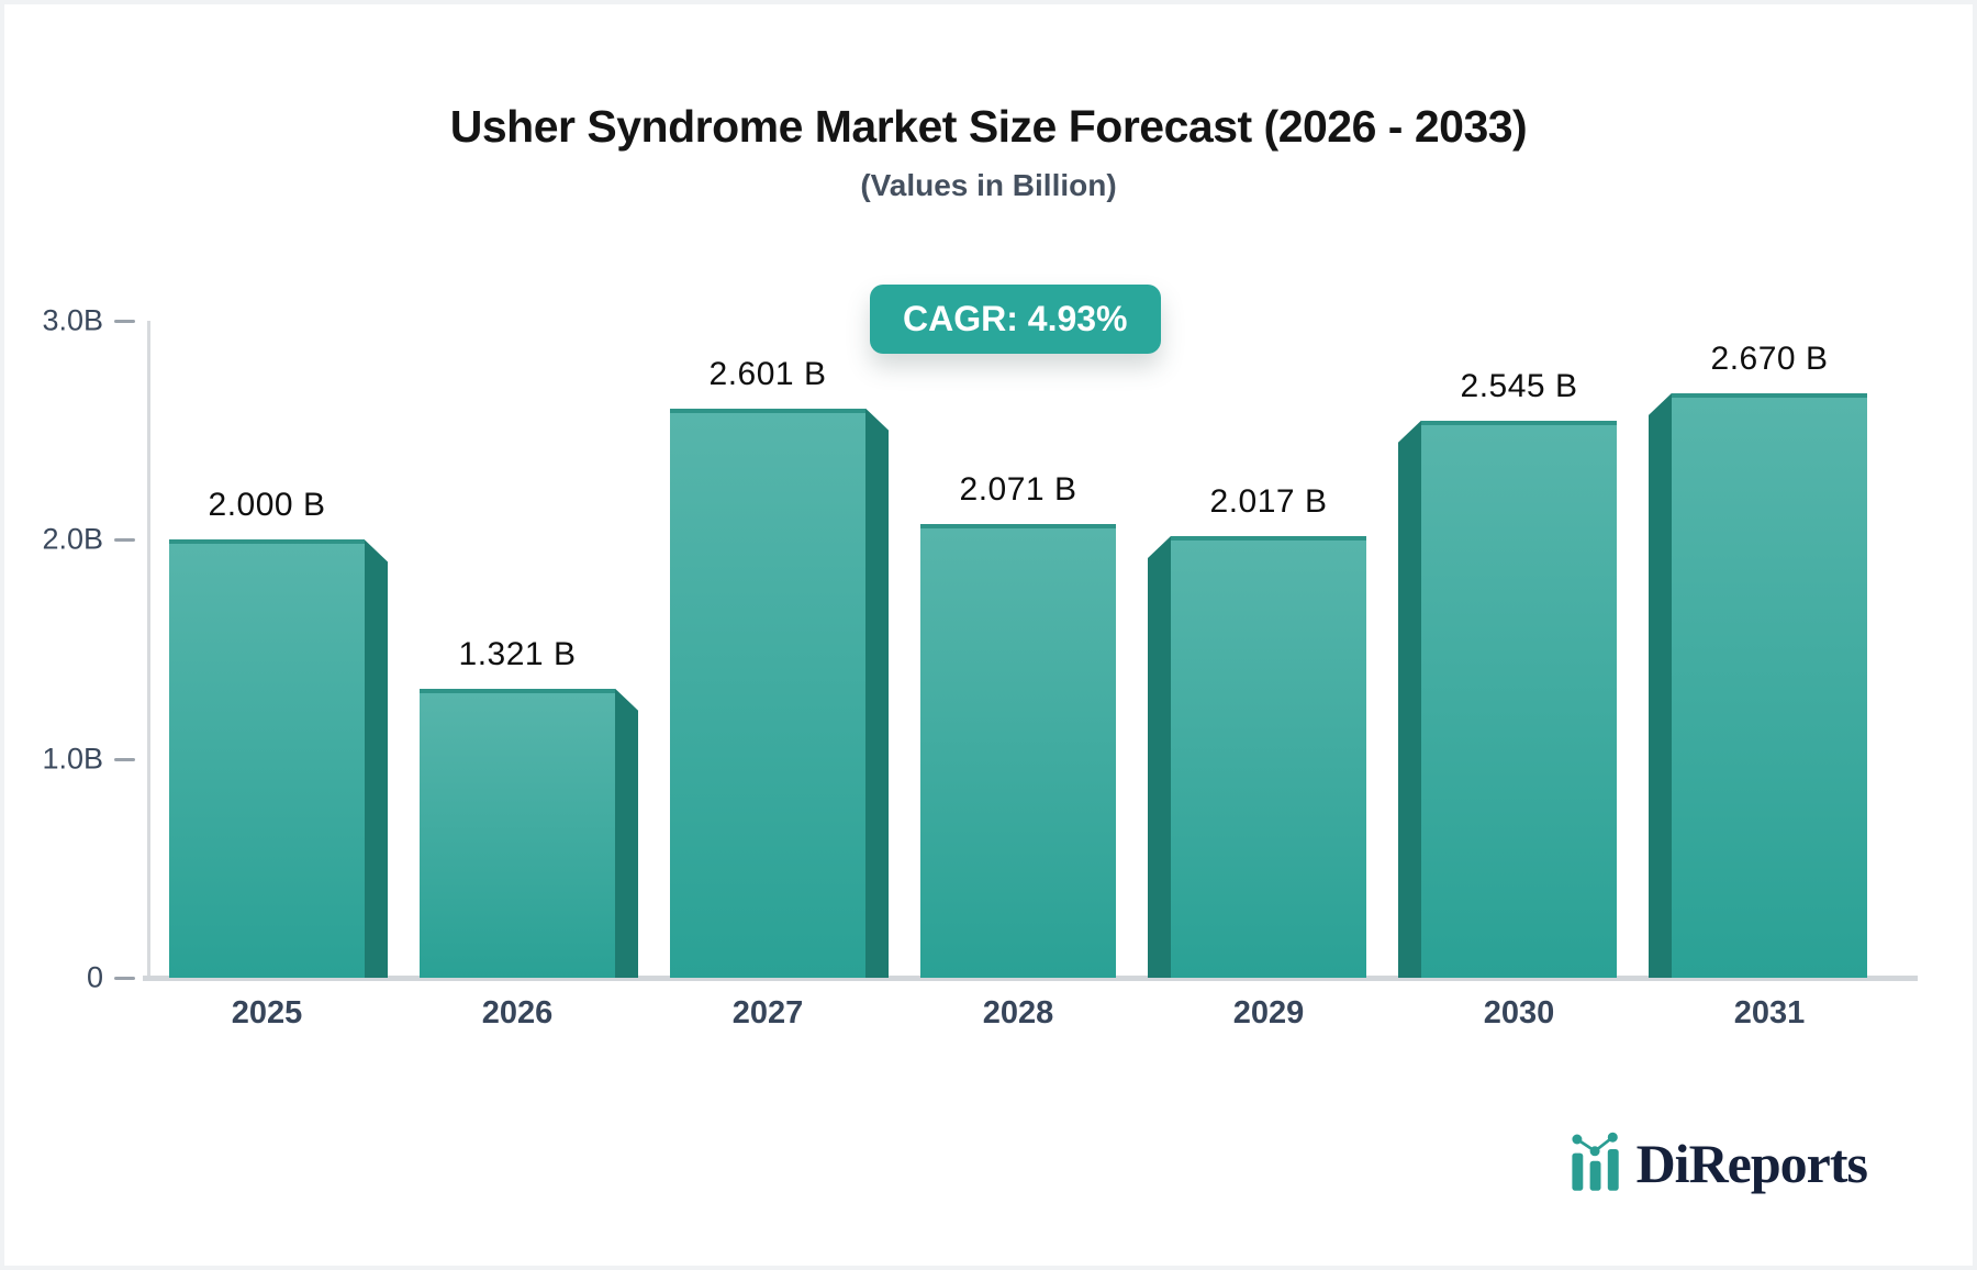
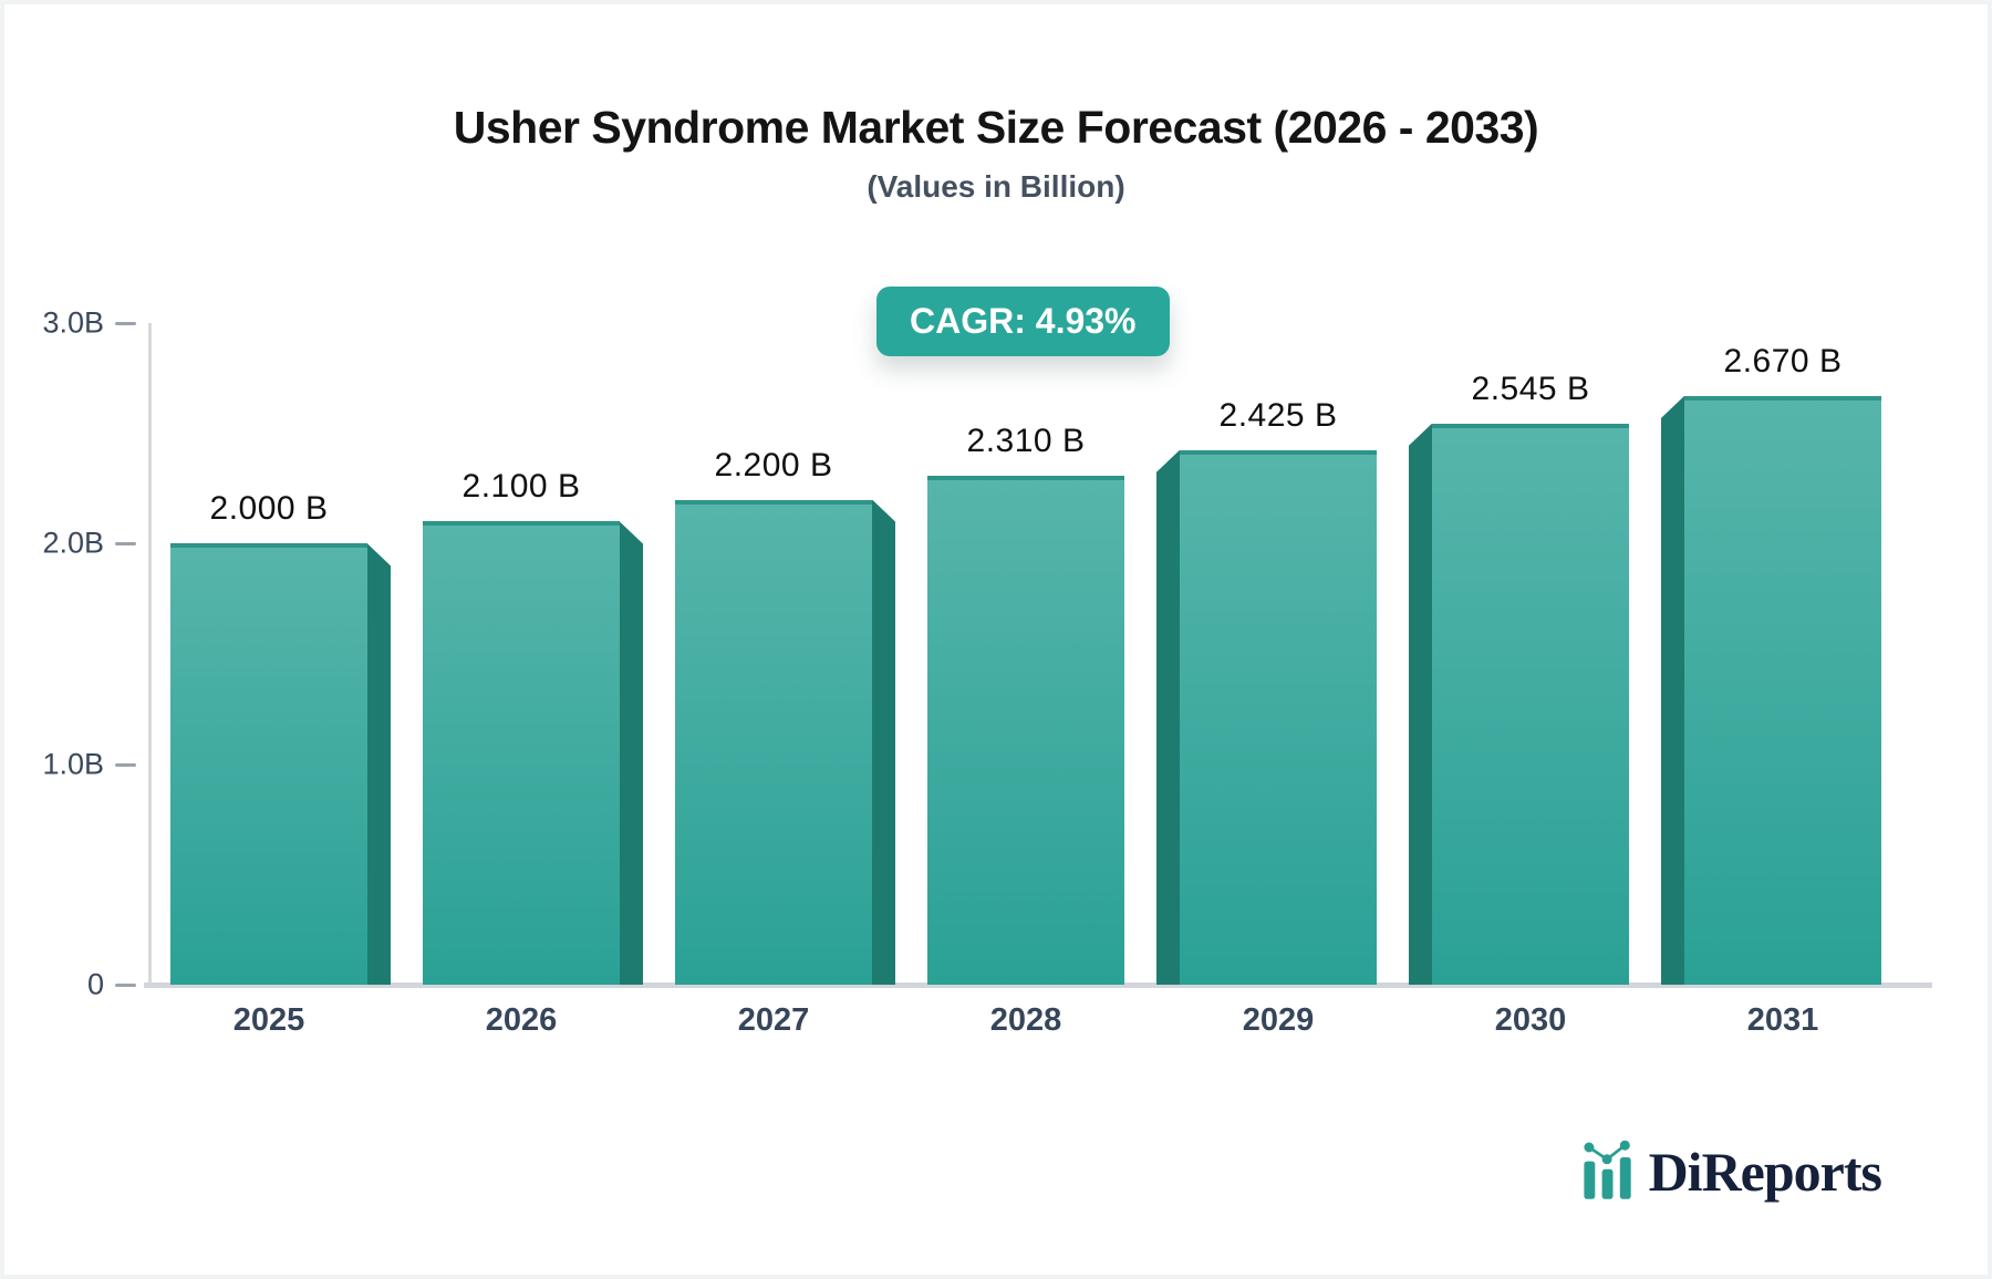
2026: 1.321 -> 2.100
2027: 2.601 -> 2.200
2028: 2.071 -> 2.310
2029: 2.017 -> 2.425
